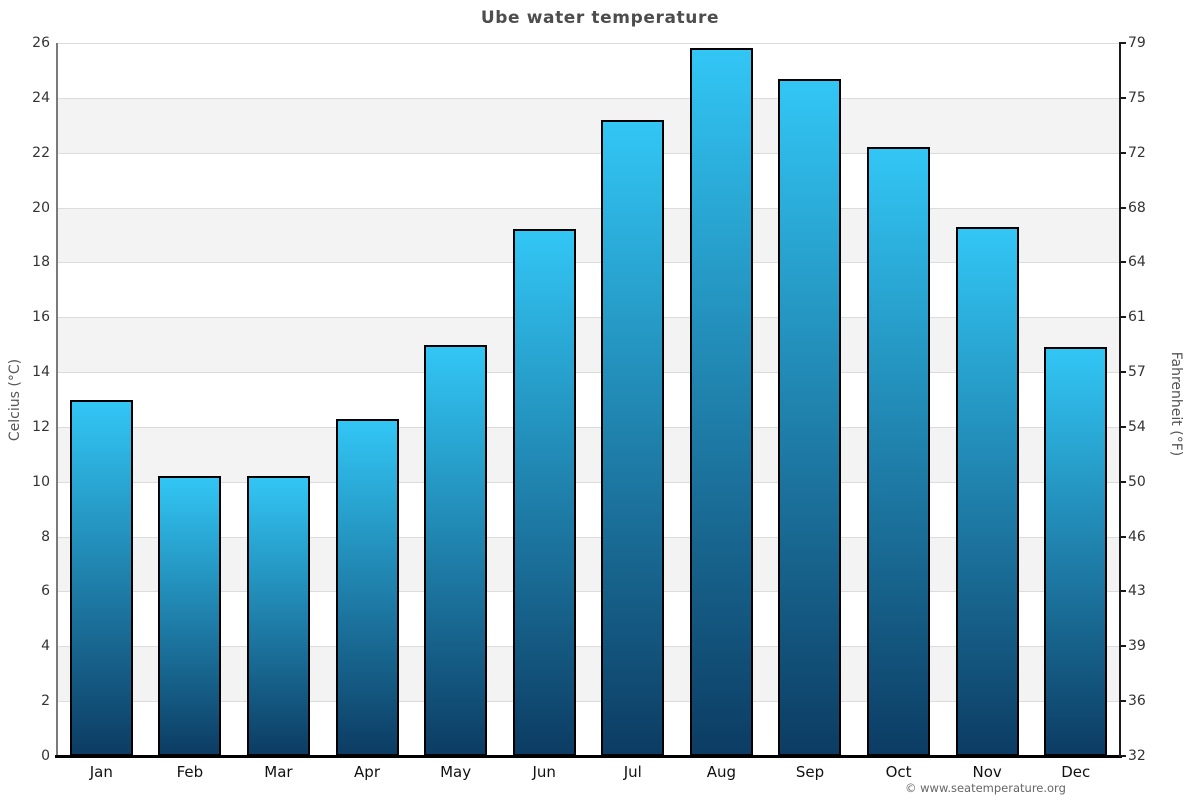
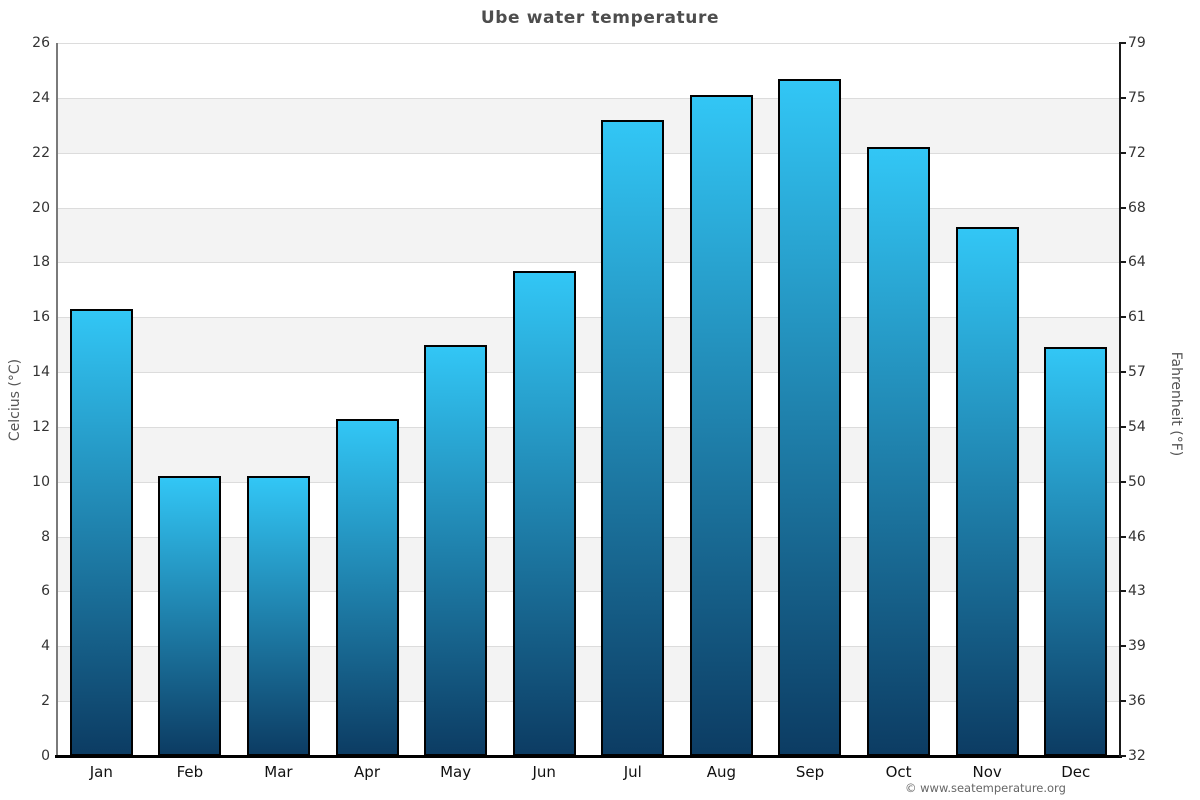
Jan: 13.0 -> 16.3
Jun: 19.2 -> 17.7
Aug: 25.8 -> 24.1
